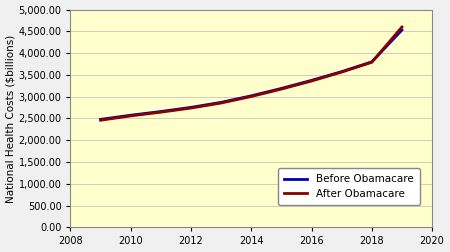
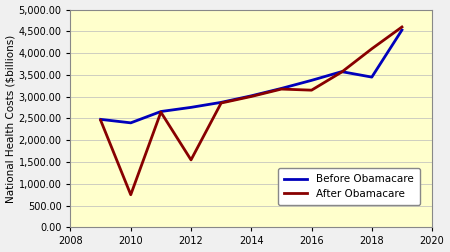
Before Obamacare/2010: 2,580 -> 2,400
After Obamacare/2010: 2,560 -> 750
After Obamacare/2012: 2,740 -> 1,550
After Obamacare/2016: 3,360 -> 3,150
Before Obamacare/2018: 3,800 -> 3,450
After Obamacare/2018: 3,790 -> 4,100
